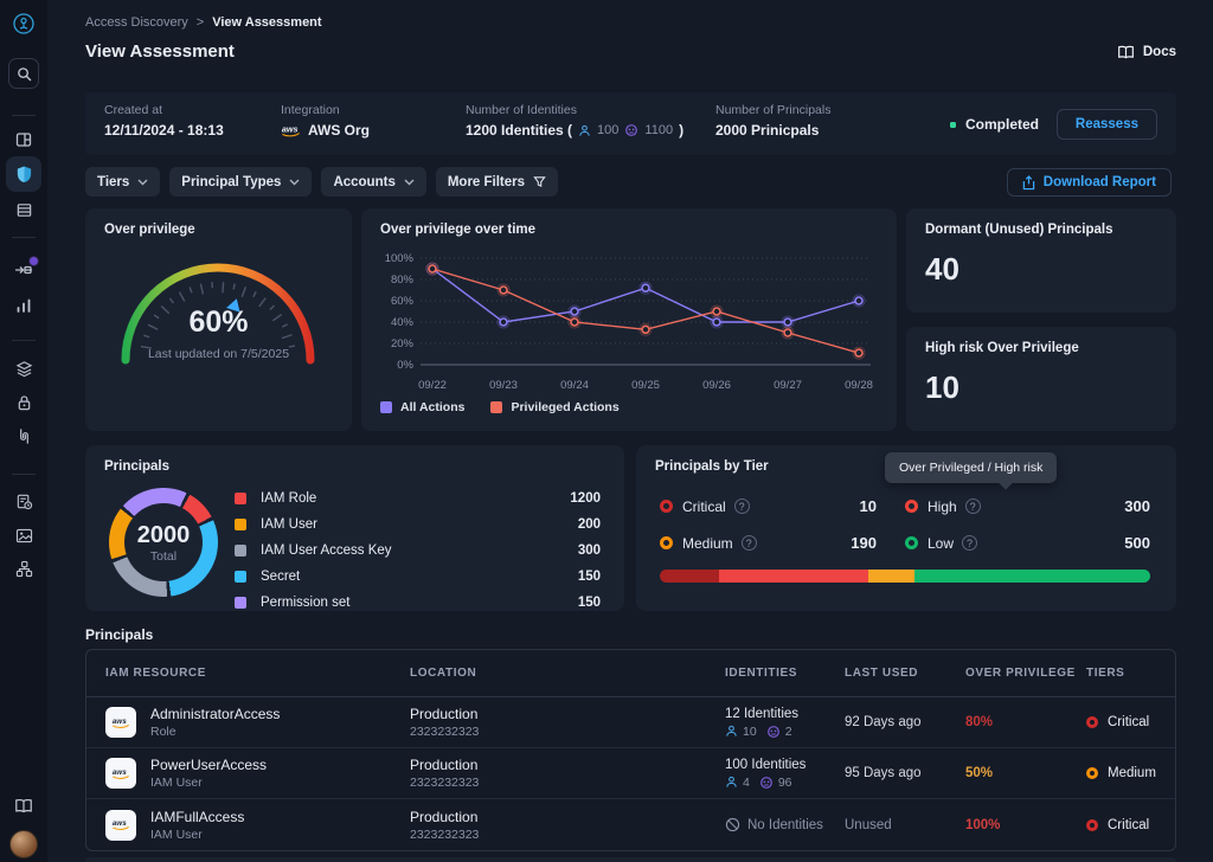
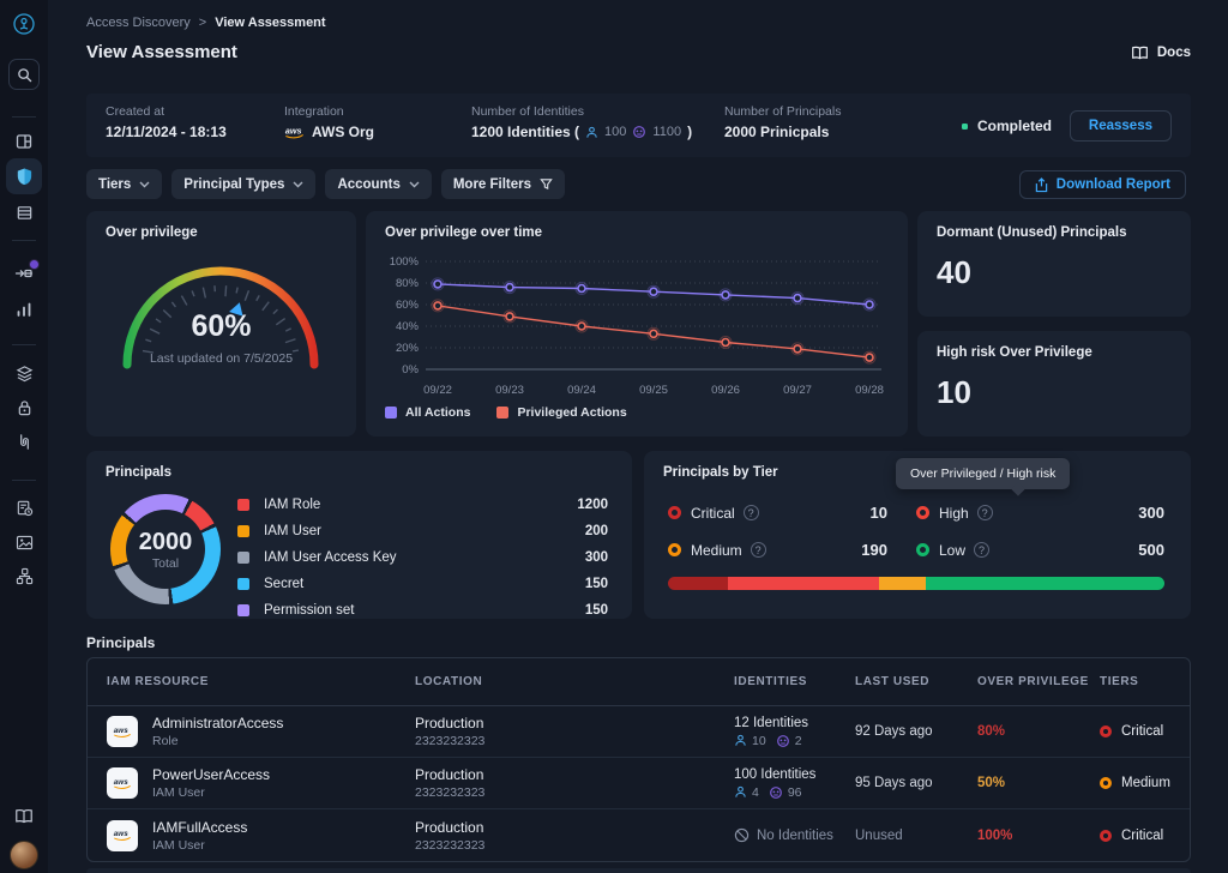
All Actions/09/22: 90% -> 80%
Privileged Actions/09/22: 90% -> 60%
All Actions/09/23: 40% -> 80%
Privileged Actions/09/23: 70% -> 50%
All Actions/09/24: 50% -> 80%
All Actions/09/26: 40% -> 70%
Privileged Actions/09/26: 50% -> 20%
All Actions/09/27: 40% -> 70%
Privileged Actions/09/27: 30% -> 20%
